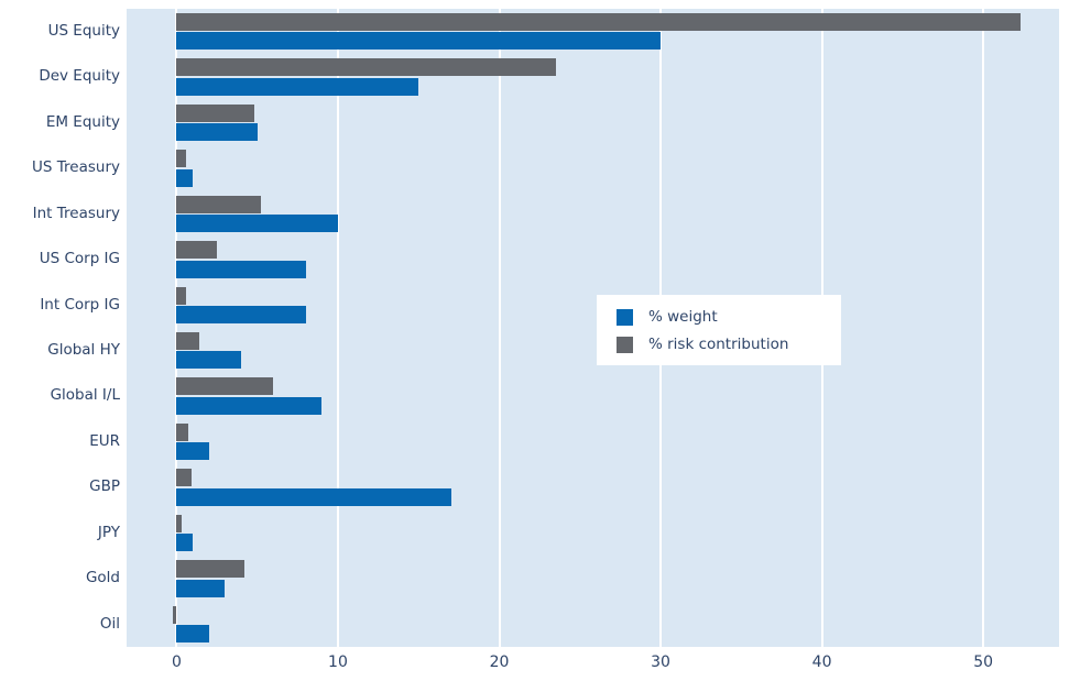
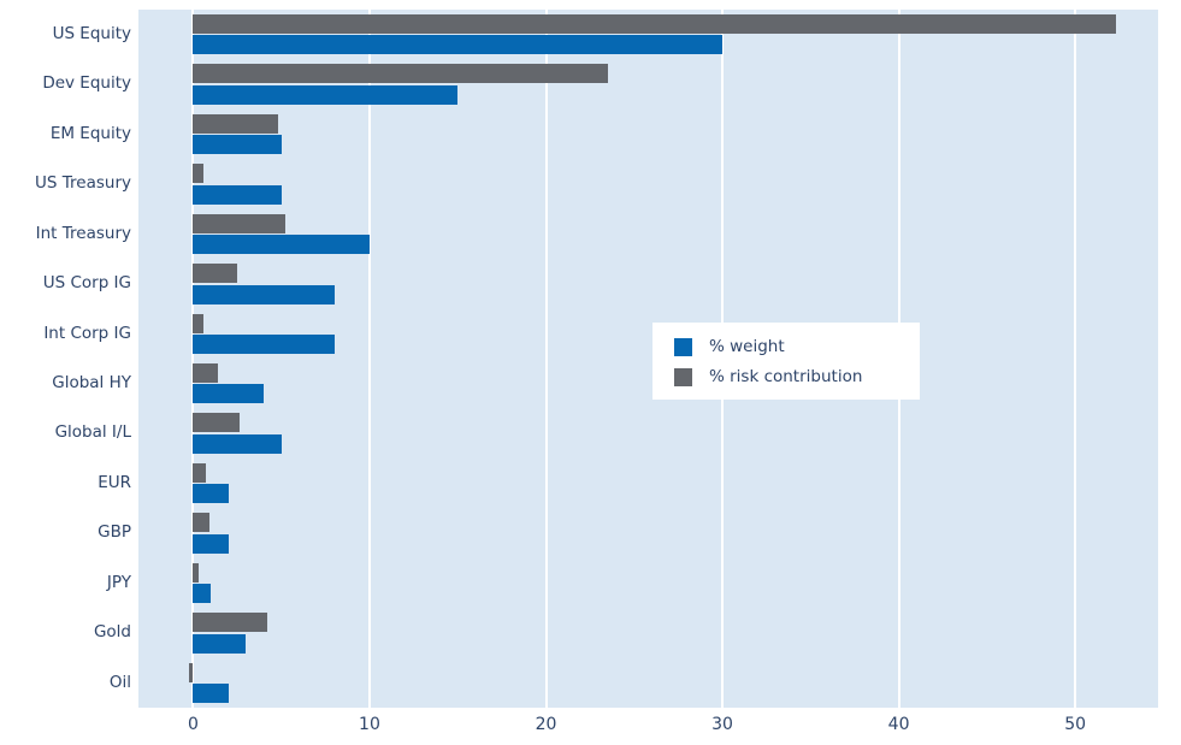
% weight/US Treasury: 1 -> 5
% weight/Global I/L: 9 -> 5
% risk contribution/Global I/L: 6.0 -> 2.6
% weight/GBP: 17 -> 2
